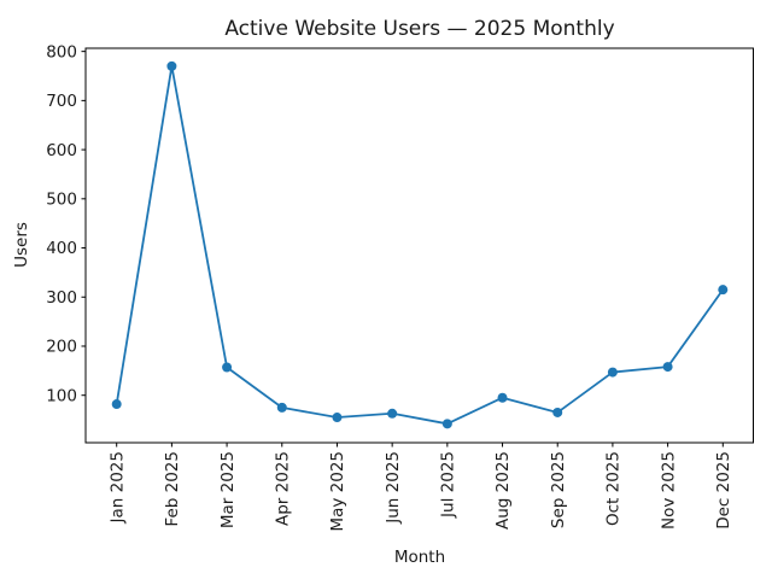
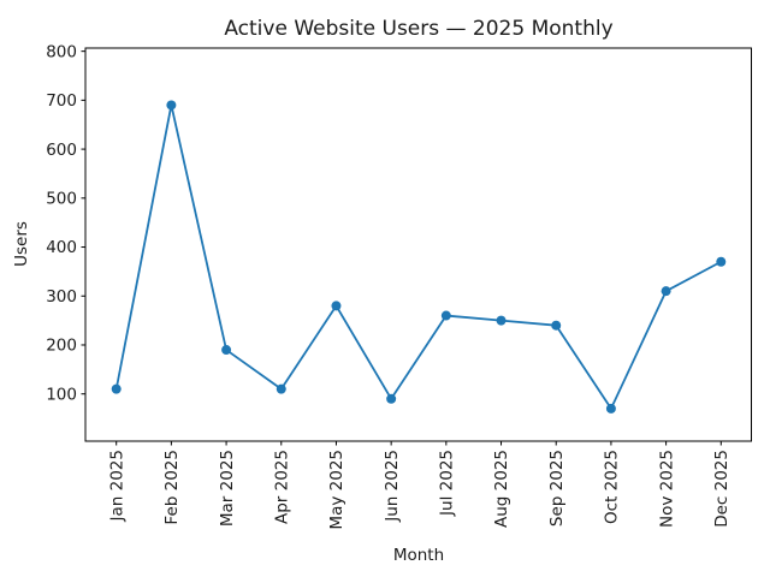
Jan 2025: 80 -> 110
Feb 2025: 770 -> 690
Mar 2025: 160 -> 190
Apr 2025: 80 -> 110
May 2025: 60 -> 280
Jun 2025: 60 -> 90
Jul 2025: 40 -> 260
Aug 2025: 100 -> 250
Sep 2025: 60 -> 240
Oct 2025: 150 -> 70
Nov 2025: 160 -> 310
Dec 2025: 320 -> 370
